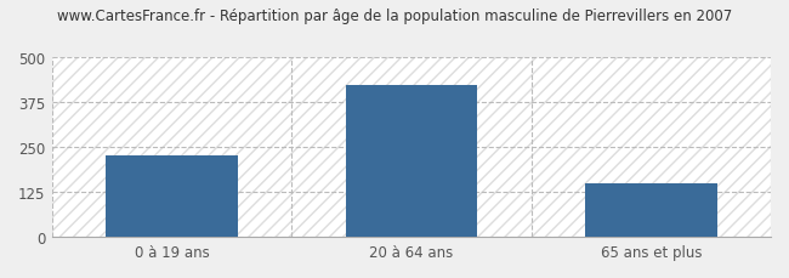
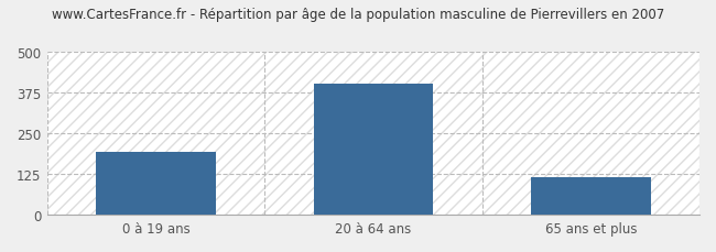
0 à 19 ans: 225 -> 193
20 à 64 ans: 420 -> 400
65 ans et plus: 150 -> 117
